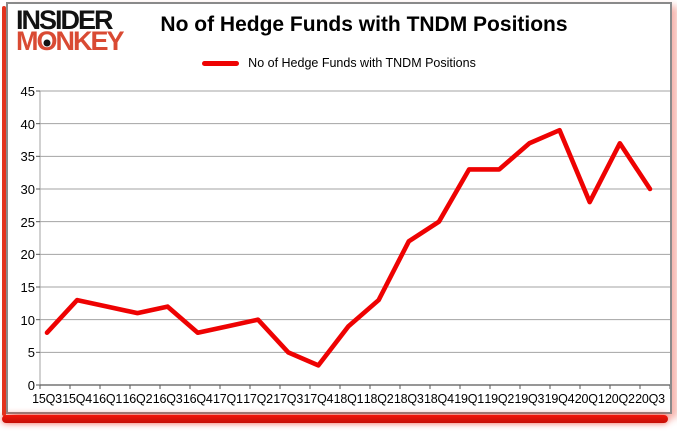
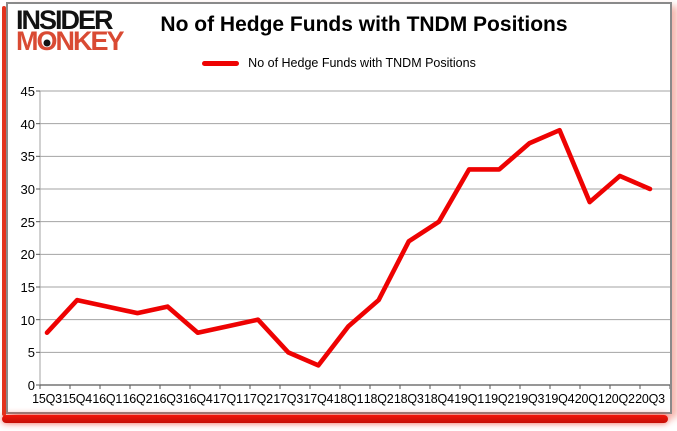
20Q2: 37 -> 32
